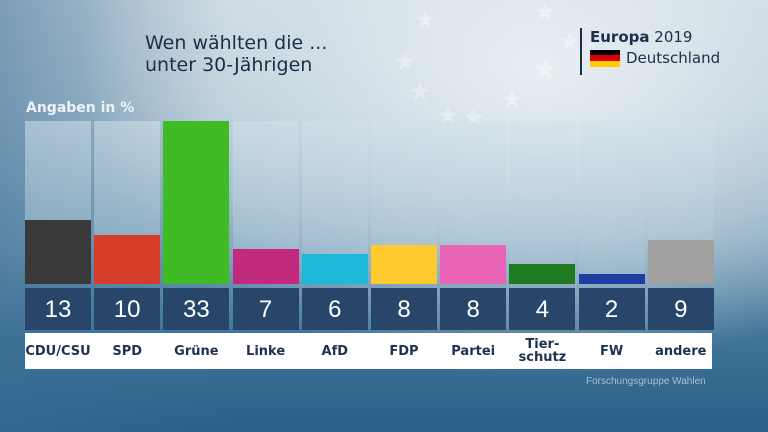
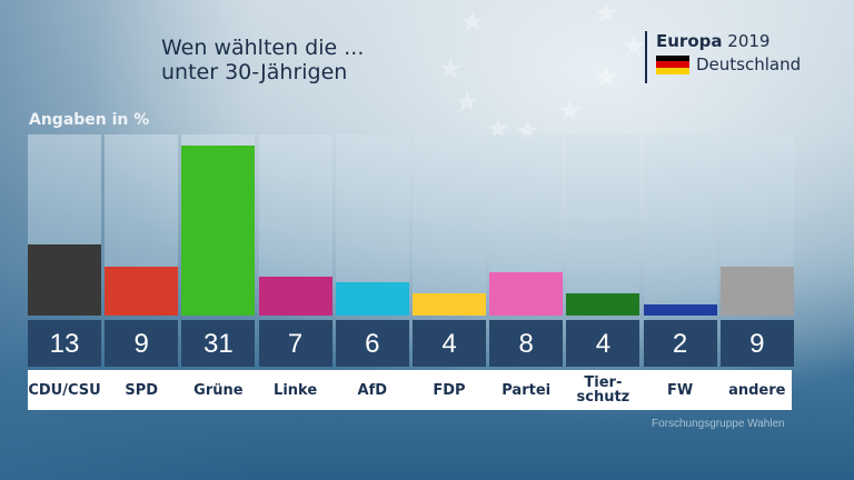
SPD: 10 -> 9
Grüne: 33 -> 31
FDP: 8 -> 4
